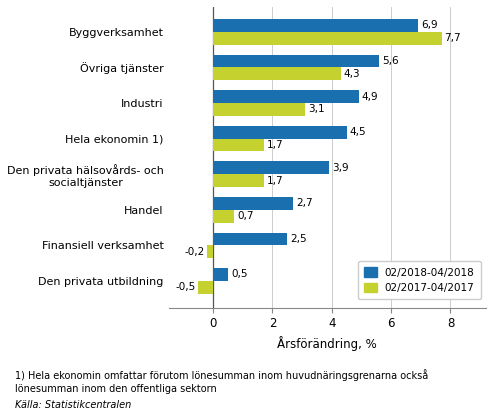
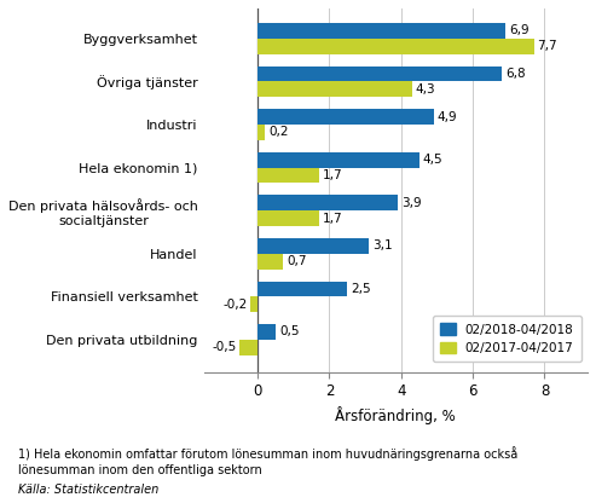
02/2018-04/2018/Övriga tjänster: 5,6 -> 6,8
02/2017-04/2017/Industri: 3,1 -> 0,2
02/2018-04/2018/Handel: 2,7 -> 3,1
